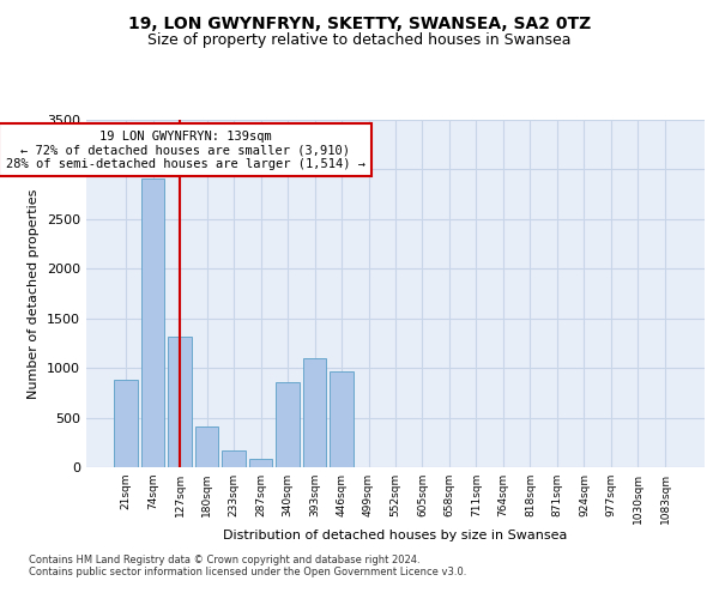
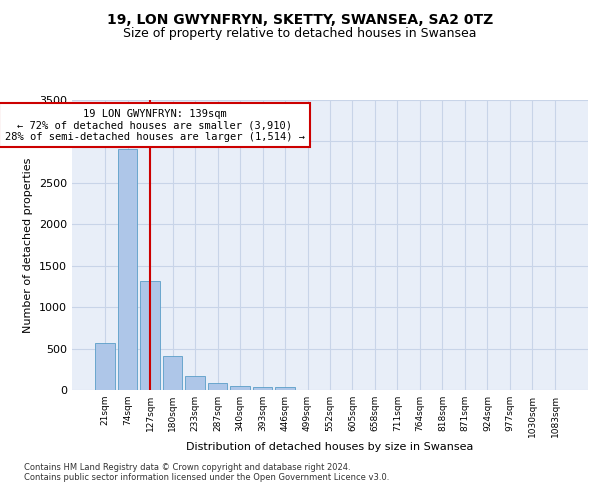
21sqm: 880 -> 570
340sqm: 860 -> 50
393sqm: 1100 -> 40
446sqm: 960 -> 40
